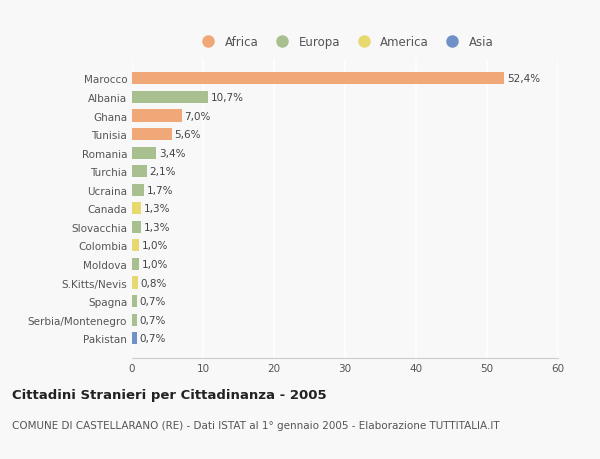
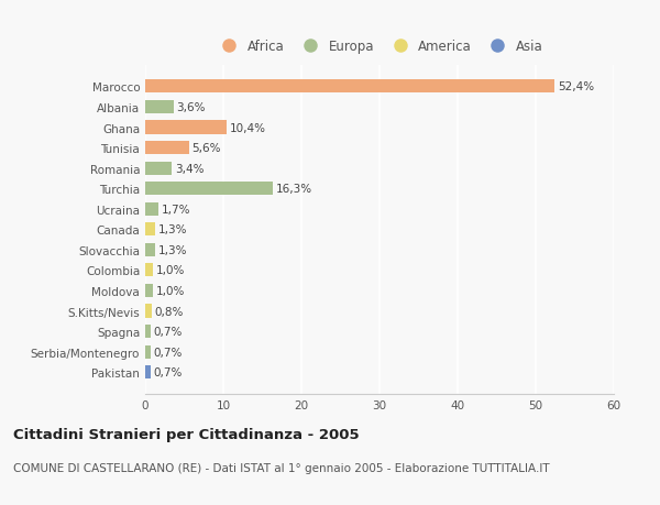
Albania: 10,7% -> 3,6%
Ghana: 7,0% -> 10,4%
Turchia: 2,1% -> 16,3%
